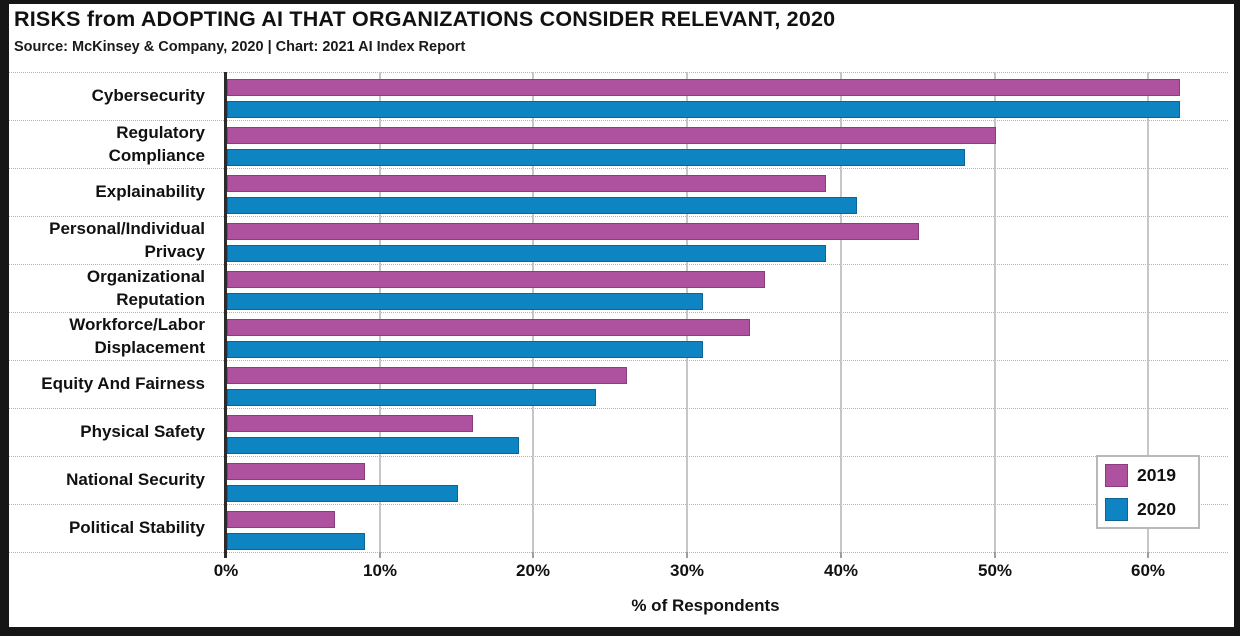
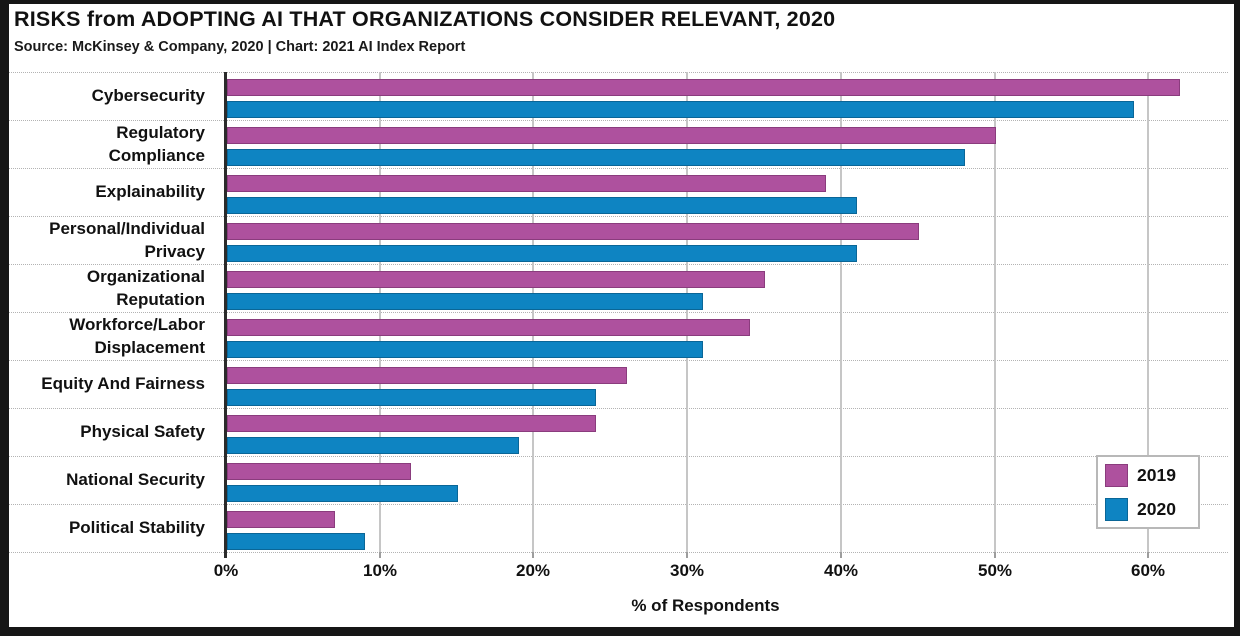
2020/Cybersecurity: 62% -> 59%
2020/Personal/Individual Privacy: 39% -> 41%
2019/Physical Safety: 16% -> 24%
2019/National Security: 9% -> 12%
